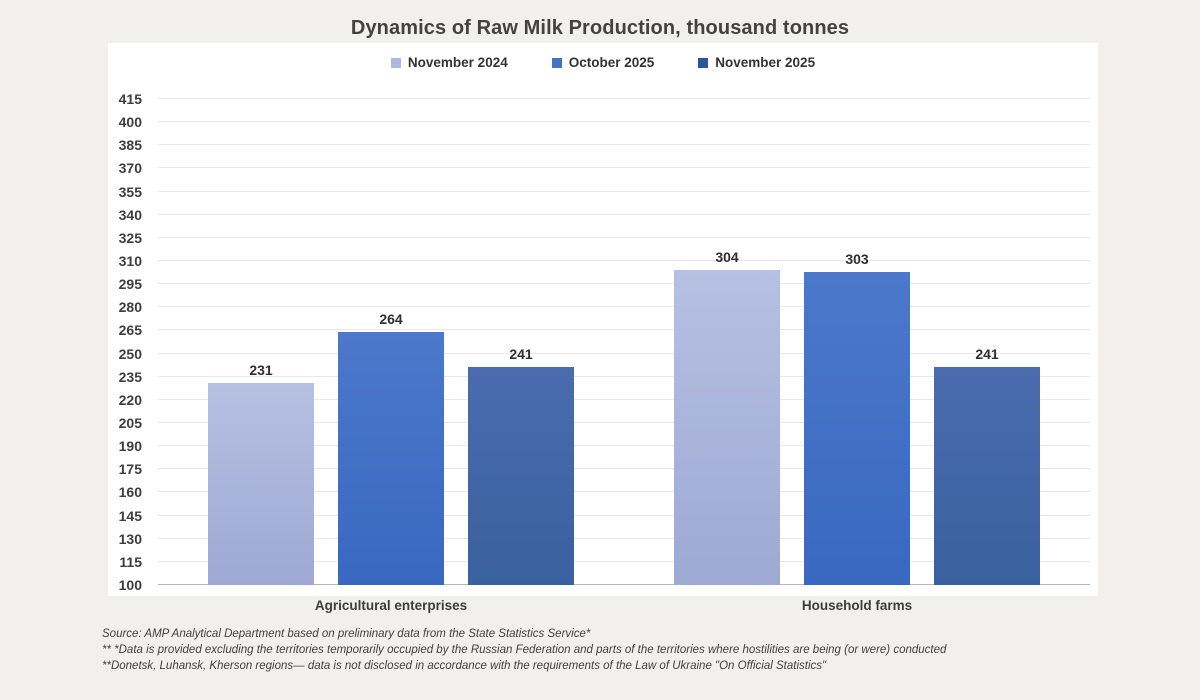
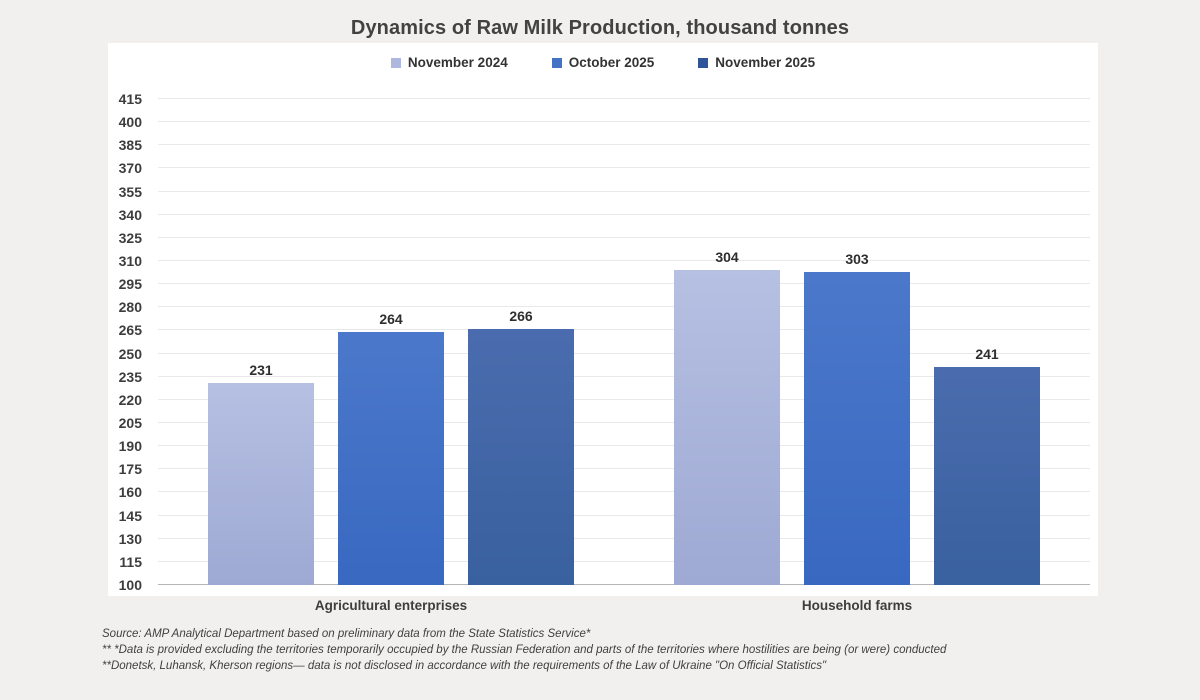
November 2025/Agricultural enterprises: 241 -> 266
